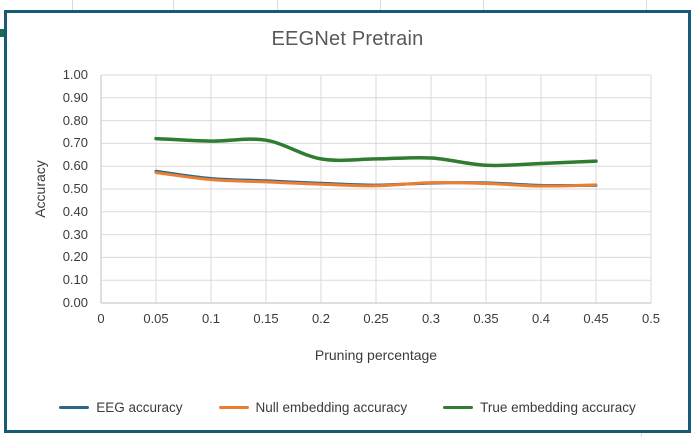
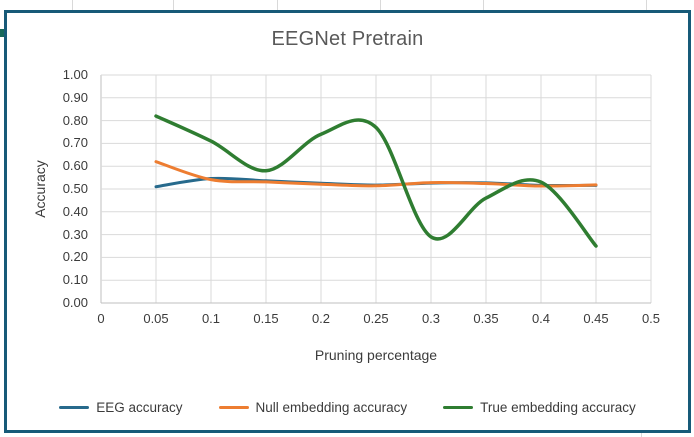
EEG accuracy/0.05: 0.58 -> 0.51
Null embedding accuracy/0.05: 0.57 -> 0.62
True embedding accuracy/0.05: 0.72 -> 0.82
True embedding accuracy/0.15: 0.71 -> 0.58
True embedding accuracy/0.2: 0.63 -> 0.74
True embedding accuracy/0.25: 0.63 -> 0.77
True embedding accuracy/0.3: 0.64 -> 0.29
True embedding accuracy/0.35: 0.60 -> 0.46
True embedding accuracy/0.4: 0.61 -> 0.53
True embedding accuracy/0.45: 0.62 -> 0.25
